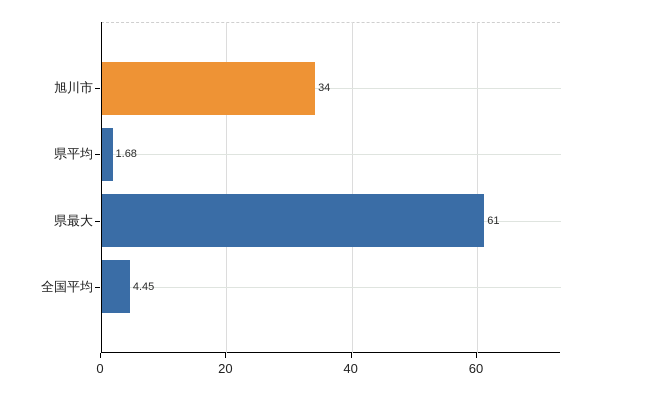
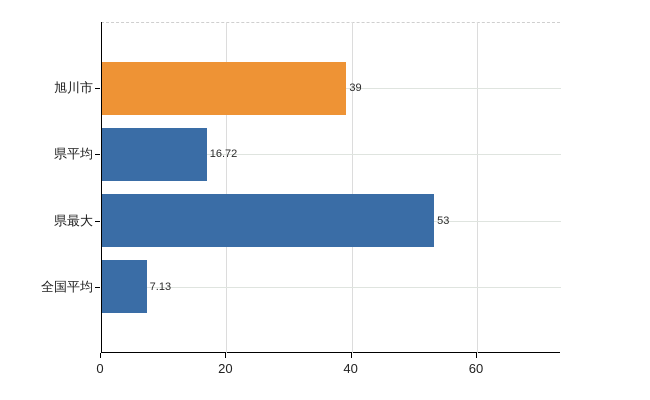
旭川市: 34 -> 39
県平均: 1.68 -> 16.72
県最大: 61 -> 53
全国平均: 4.45 -> 7.13
